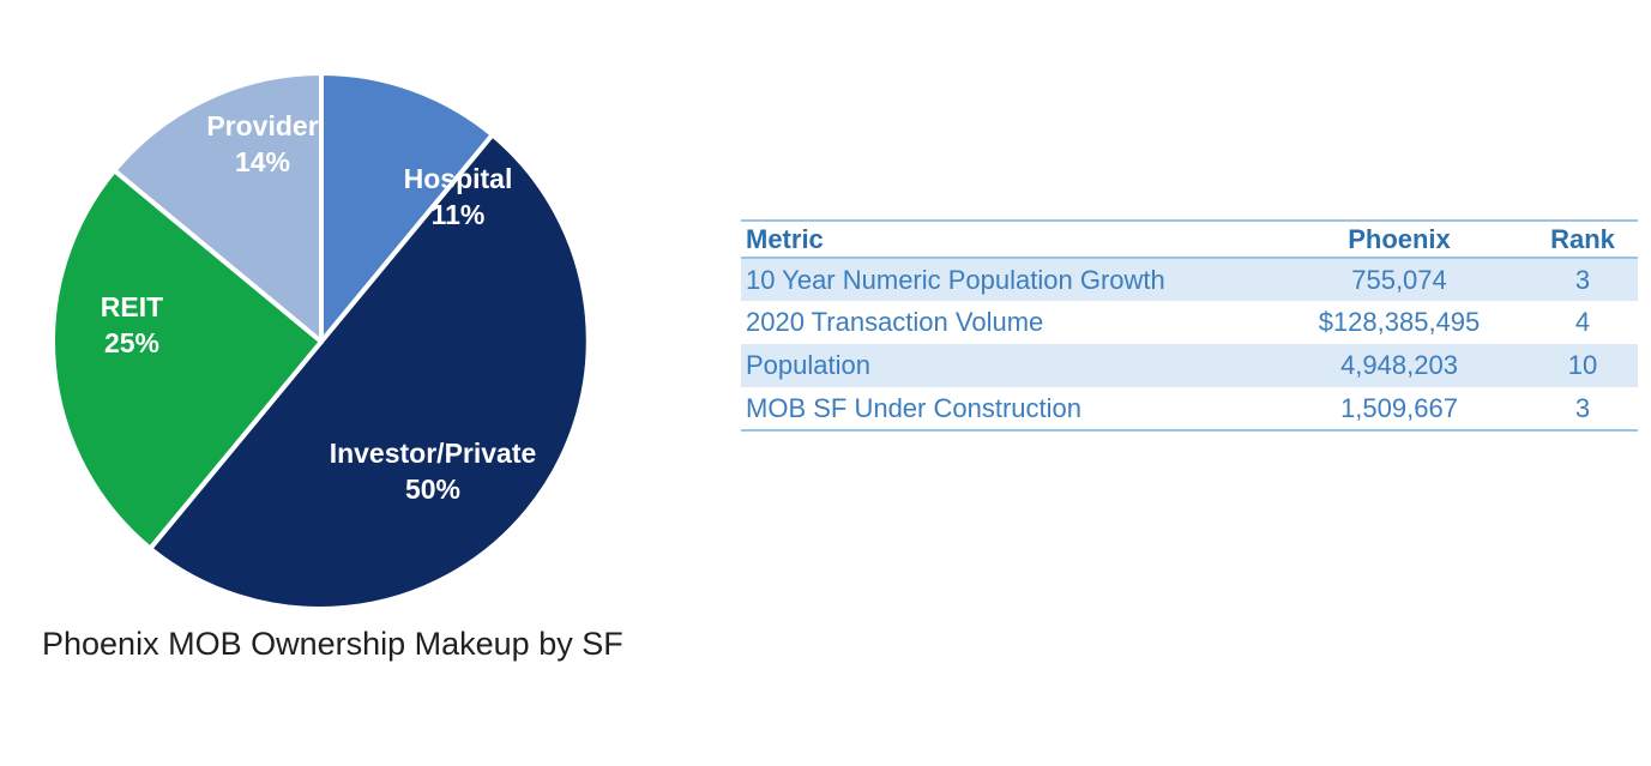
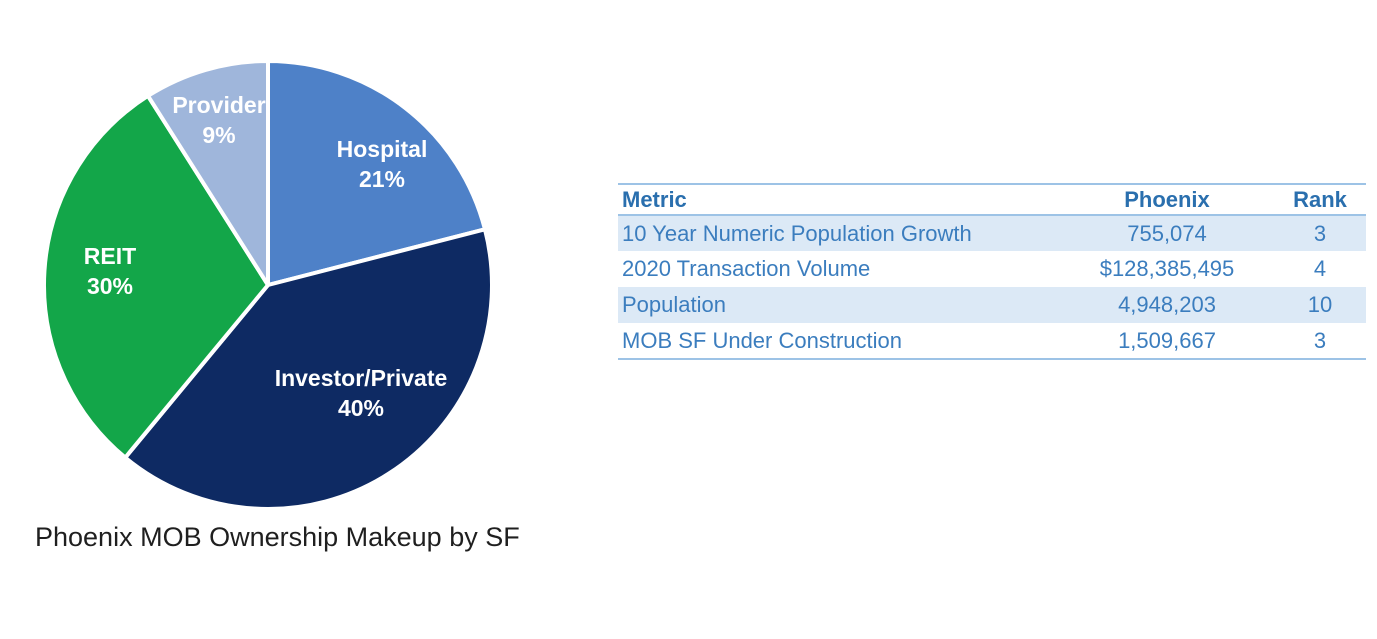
Hospital: 11% -> 21%
Investor/Private: 50% -> 40%
REIT: 25% -> 30%
Provider: 14% -> 9%
